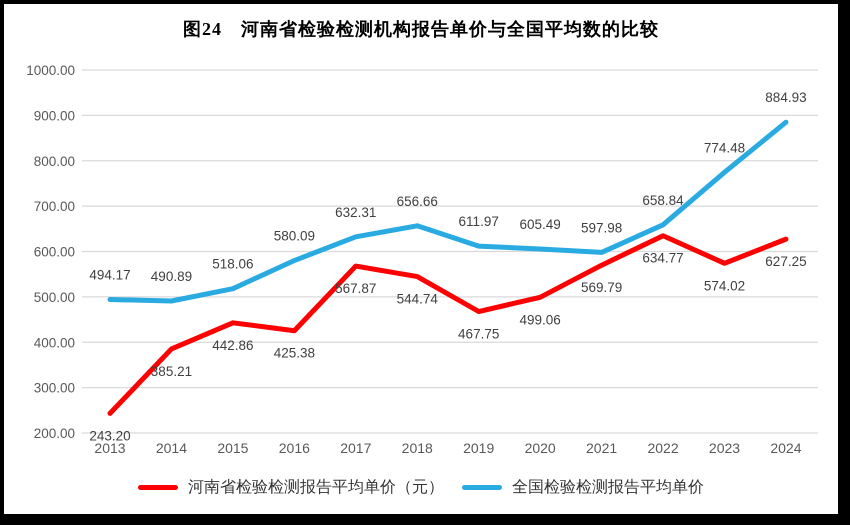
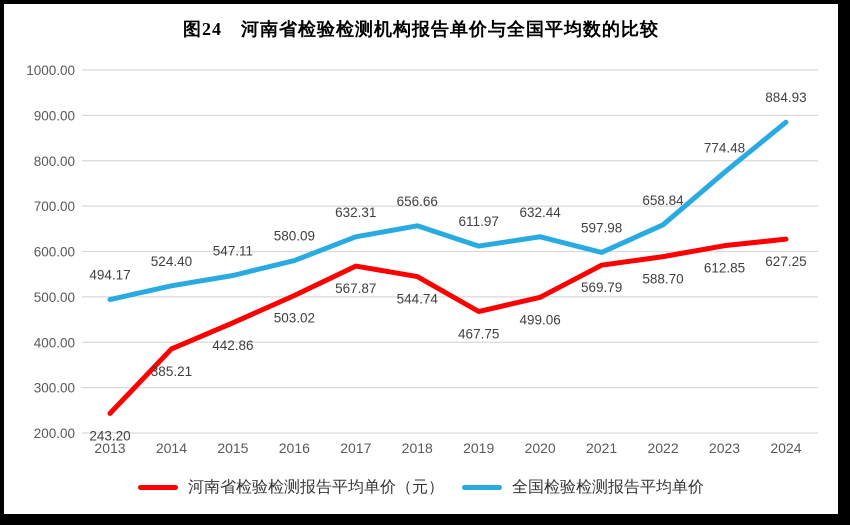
全国检验检测报告平均单价/2014: 490.89 -> 524.40
全国检验检测报告平均单价/2015: 518.06 -> 547.11
河南省检验检测报告平均单价（元）/2016: 425.38 -> 503.02
全国检验检测报告平均单价/2020: 605.49 -> 632.44
河南省检验检测报告平均单价（元）/2022: 634.77 -> 588.70
河南省检验检测报告平均单价（元）/2023: 574.02 -> 612.85
